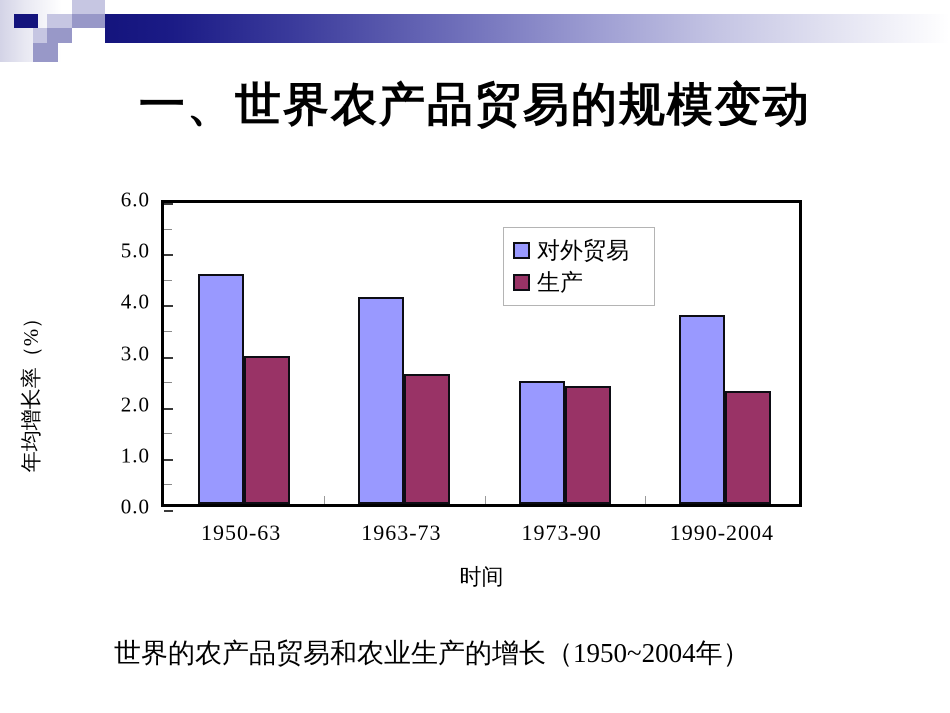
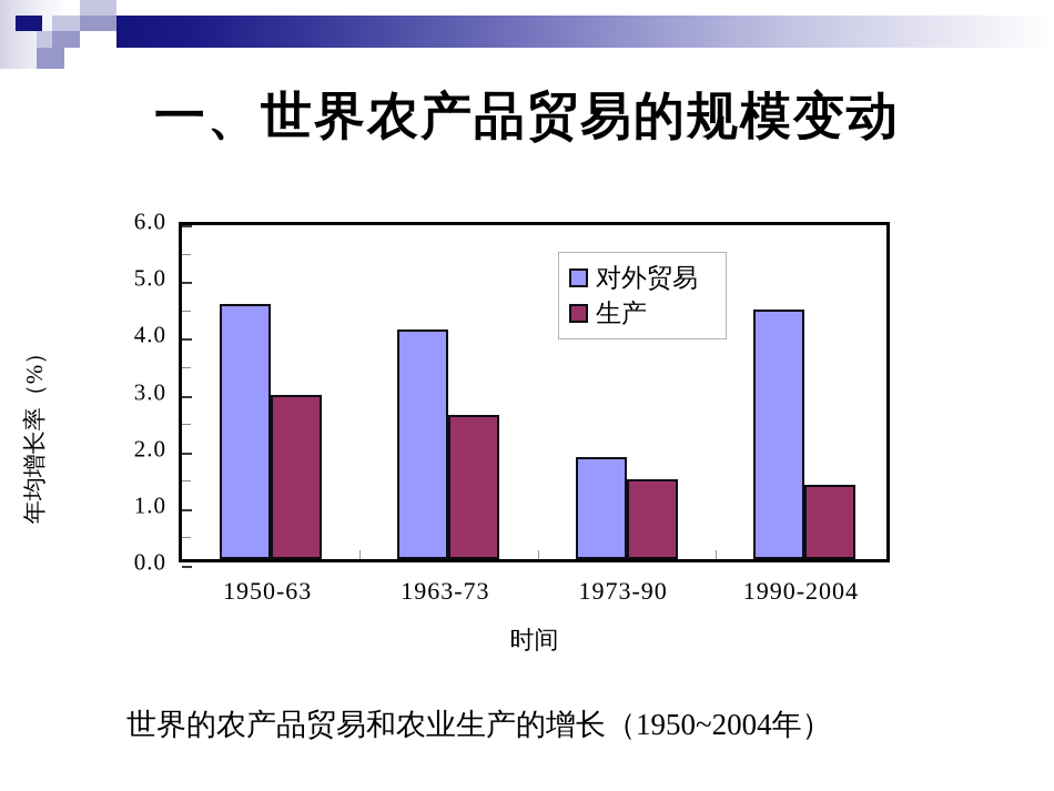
对外贸易/1973-90: 2.4 -> 1.8
生产/1973-90: 2.3 -> 1.4
对外贸易/1990-2004: 3.7 -> 4.4
生产/1990-2004: 2.2 -> 1.3
